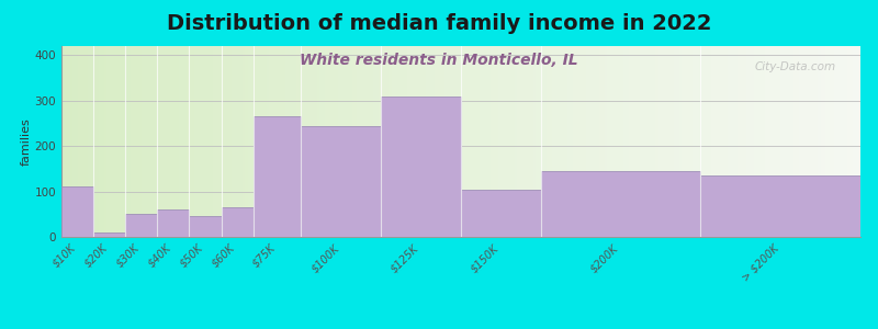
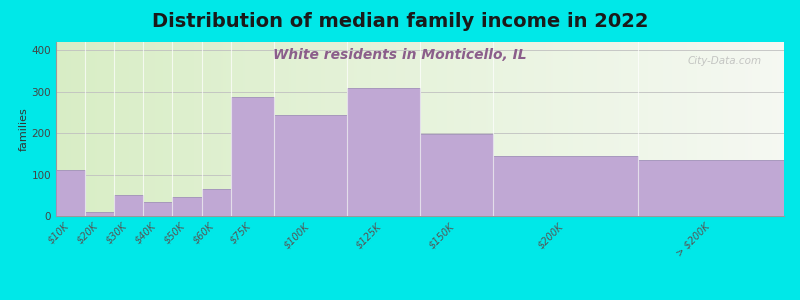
$40K: 60 -> 35
$75K: 265 -> 288
$150K: 105 -> 197
